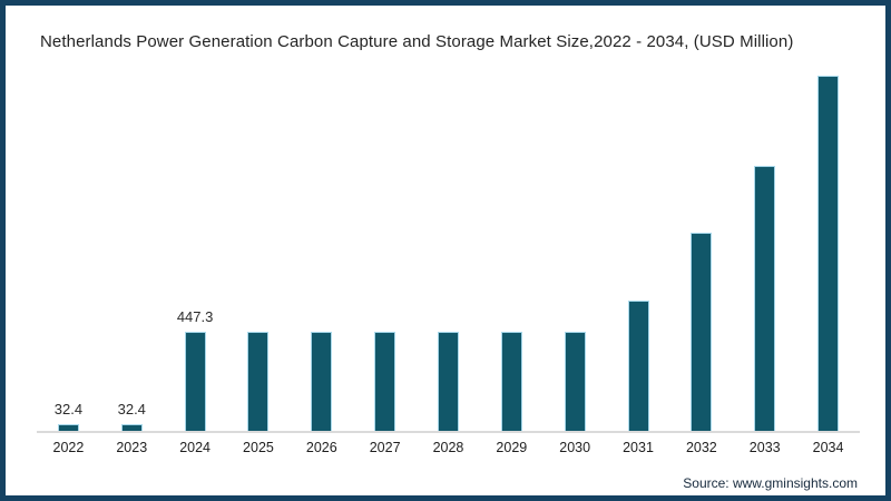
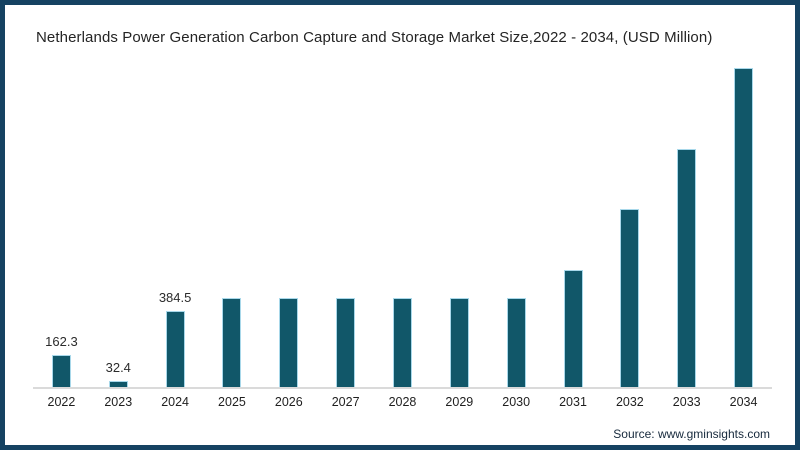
2022: 32.4 -> 162.3
2024: 447.3 -> 384.5
